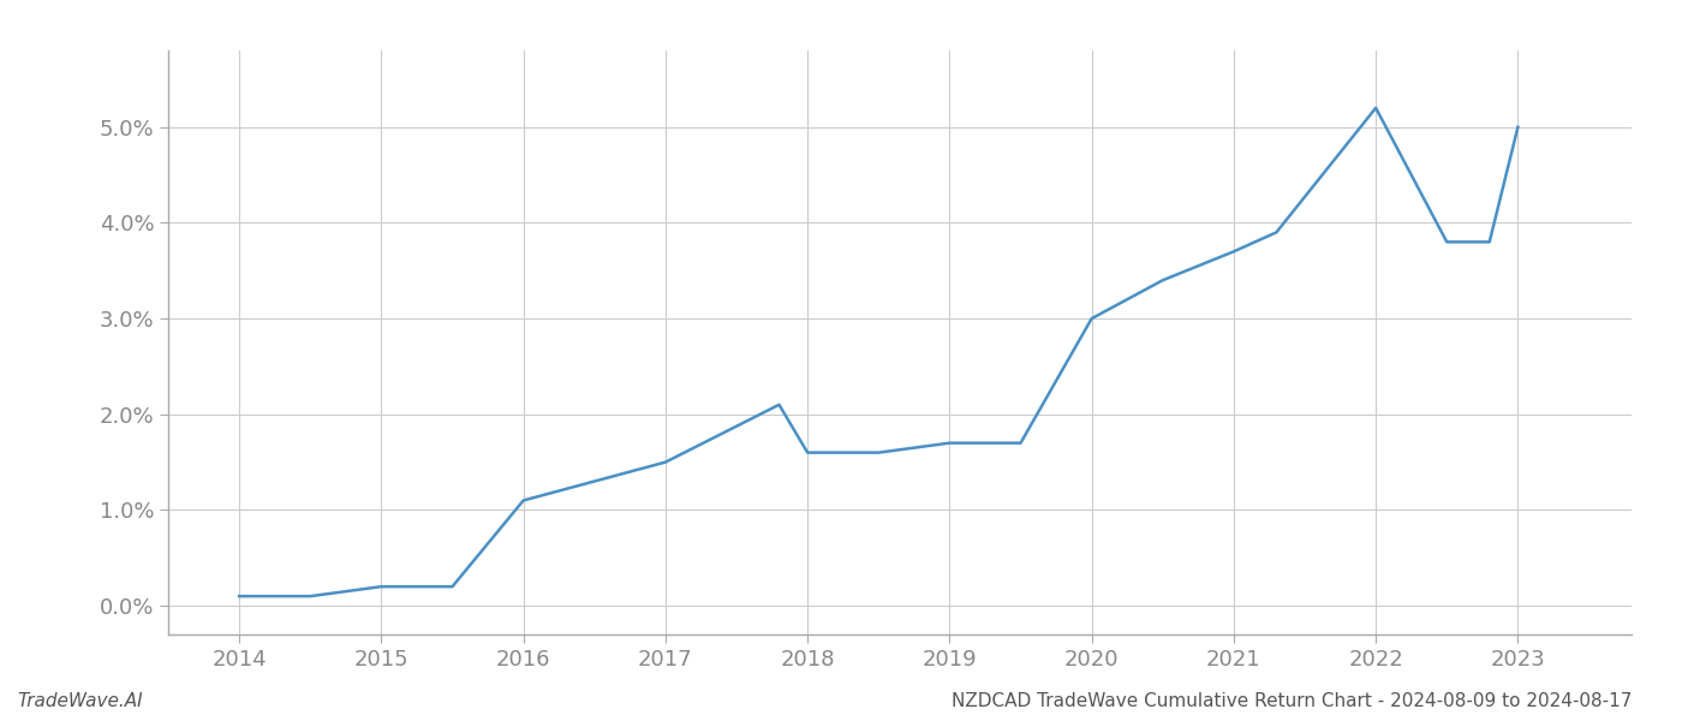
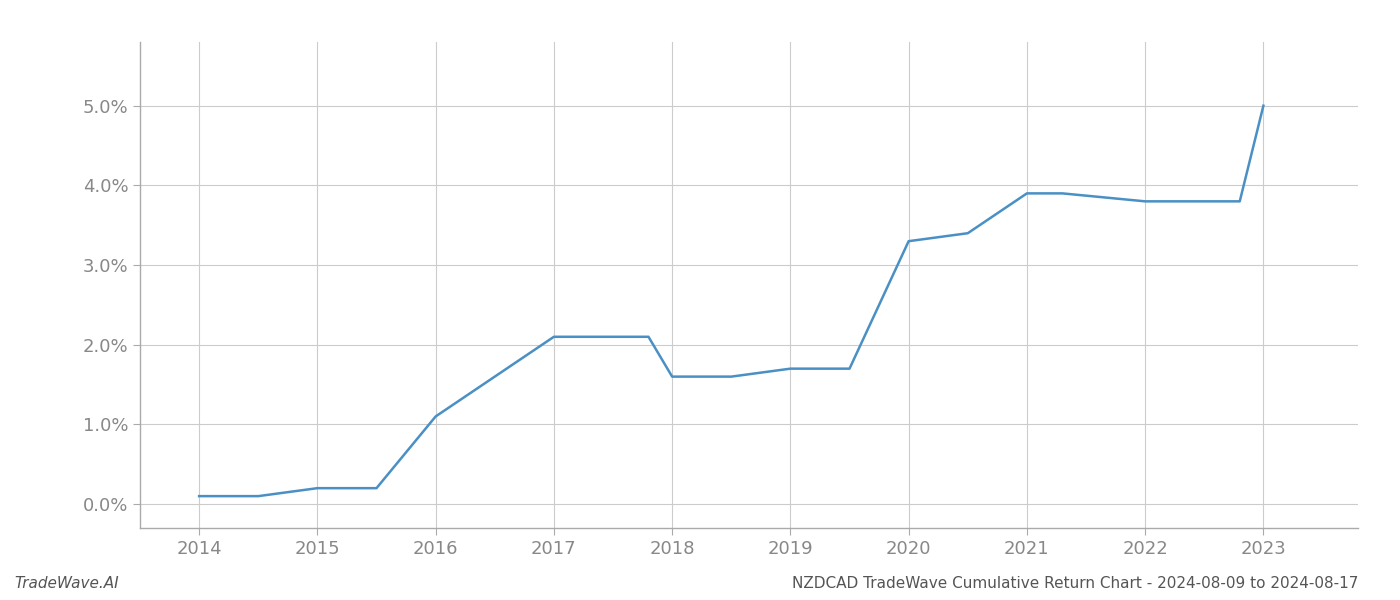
2017: 1.5% -> 2.1%
2020: 3.0% -> 3.3%
2021: 3.7% -> 3.9%
2022: 5.2% -> 3.8%
